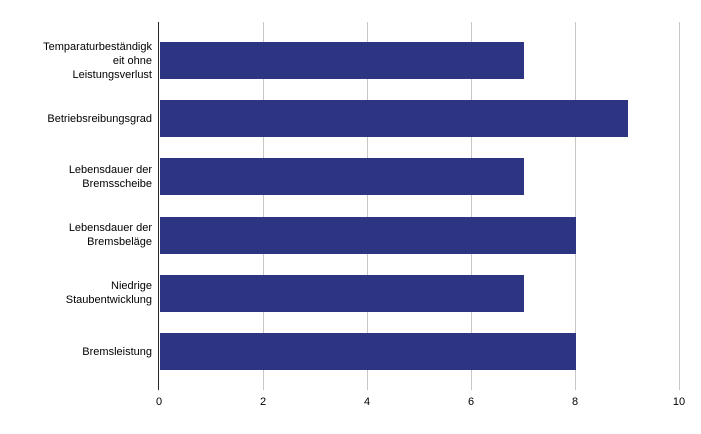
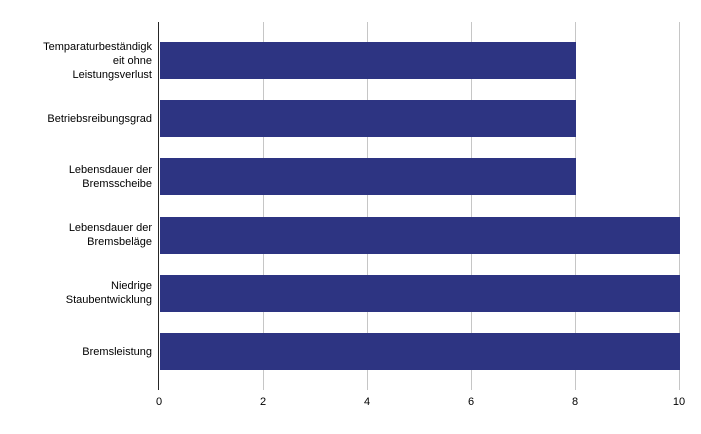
Temparaturbeständigkeit ohne Leistungsverlust: 7 -> 8
Betriebsreibungsgrad: 9 -> 8
Lebensdauer der Bremsscheibe: 7 -> 8
Lebensdauer der Bremsbeläge: 8 -> 10
Niedrige Staubentwicklung: 7 -> 10
Bremsleistung: 8 -> 10
